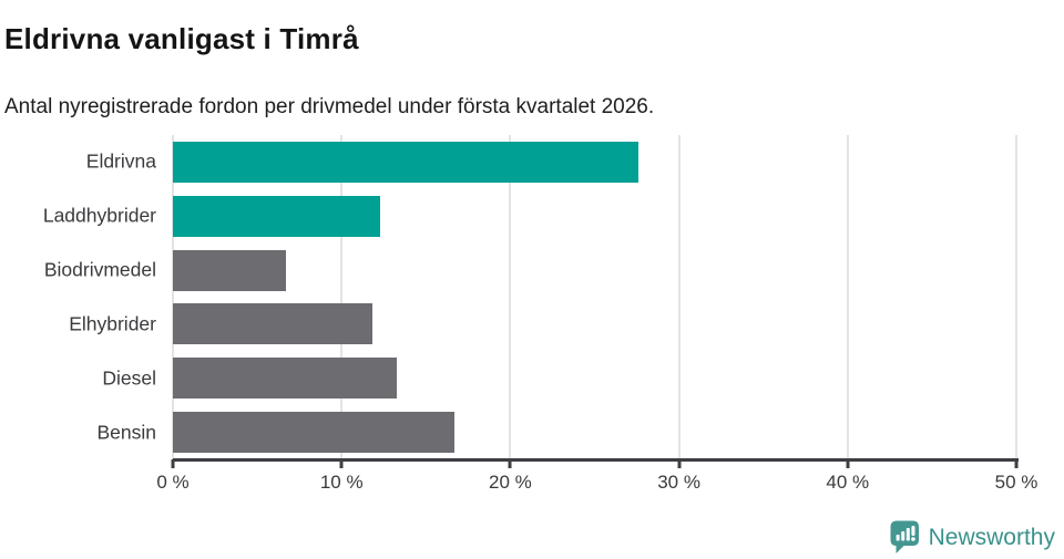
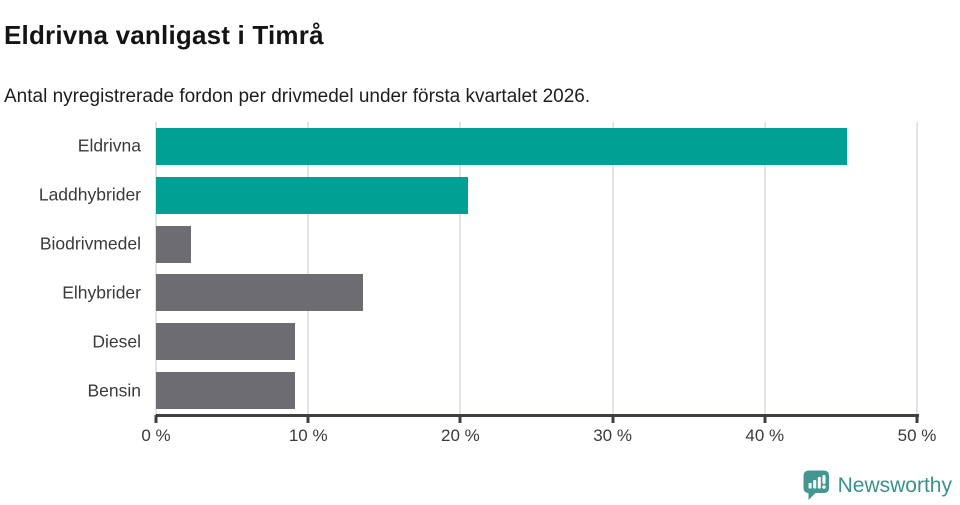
Eldrivna: 27.6% -> 45.4%
Laddhybrider: 12.3% -> 20.5%
Biodrivmedel: 6.7% -> 2.3%
Elhybrider: 11.8% -> 13.6%
Diesel: 13.3% -> 9.1%
Bensin: 16.7% -> 9.1%
